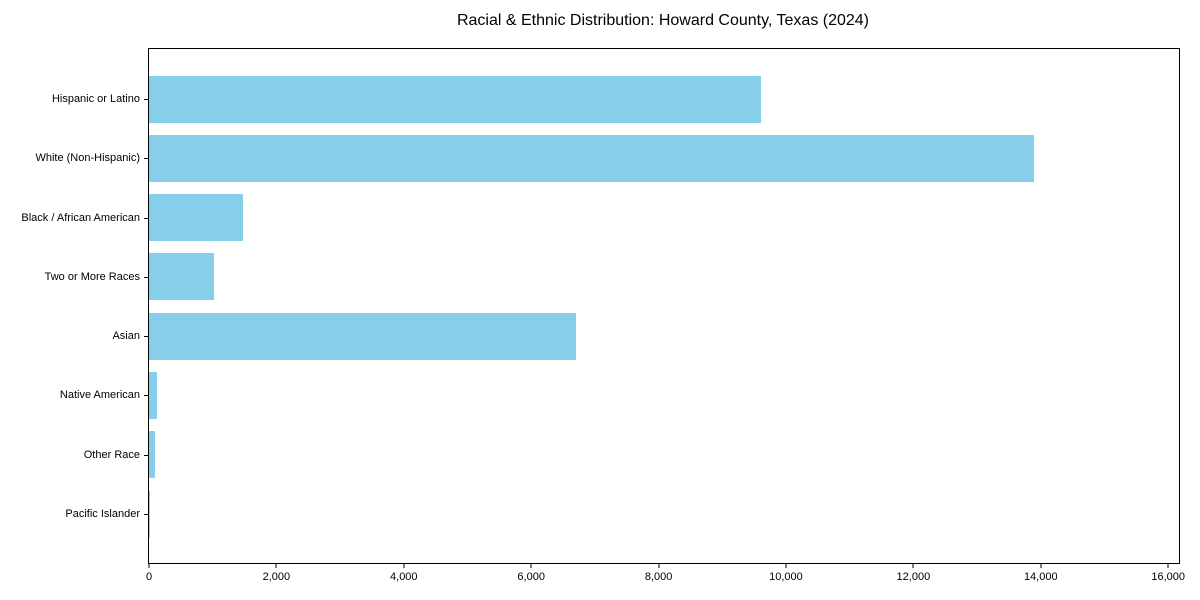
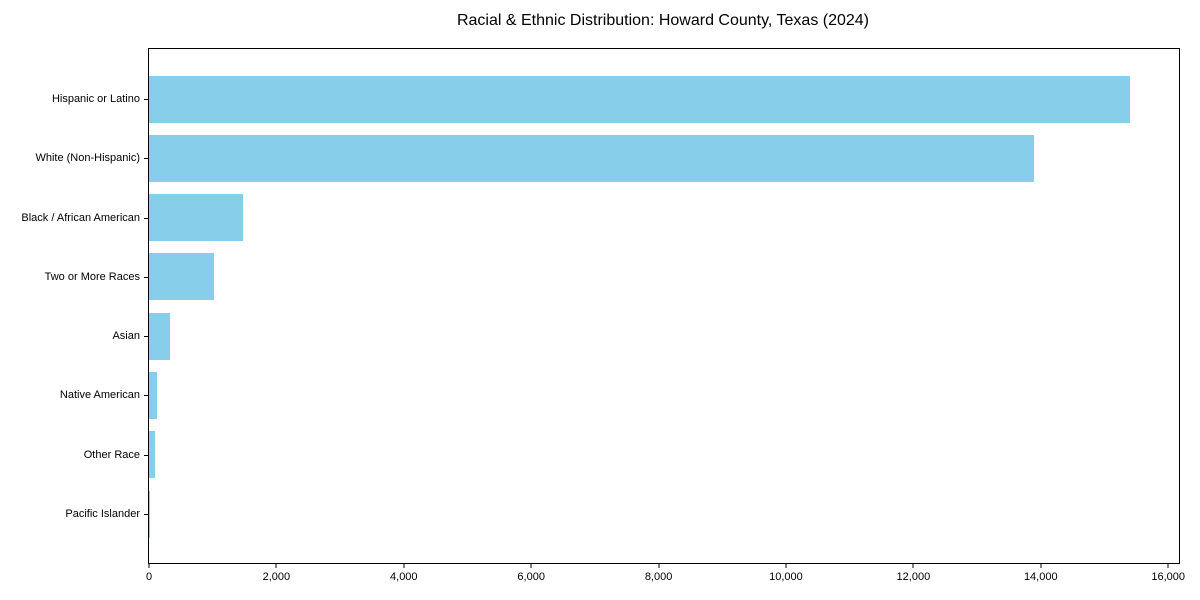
Hispanic or Latino: 9600 -> 15400
Asian: 6700 -> 300
